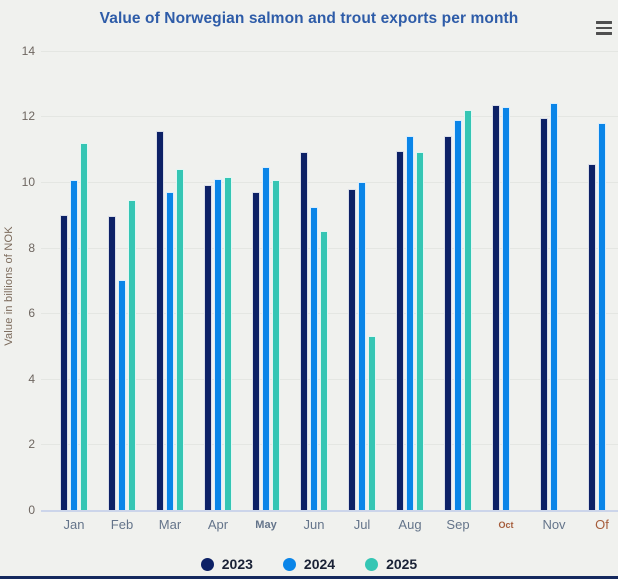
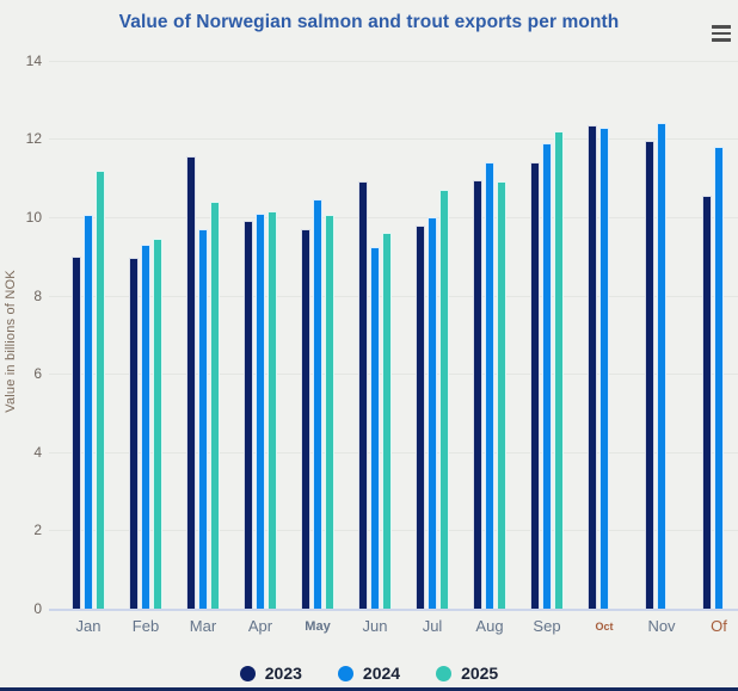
2024/Feb: 7.0 -> 9.3
2025/Jun: 8.5 -> 9.6
2025/Jul: 5.3 -> 10.7
